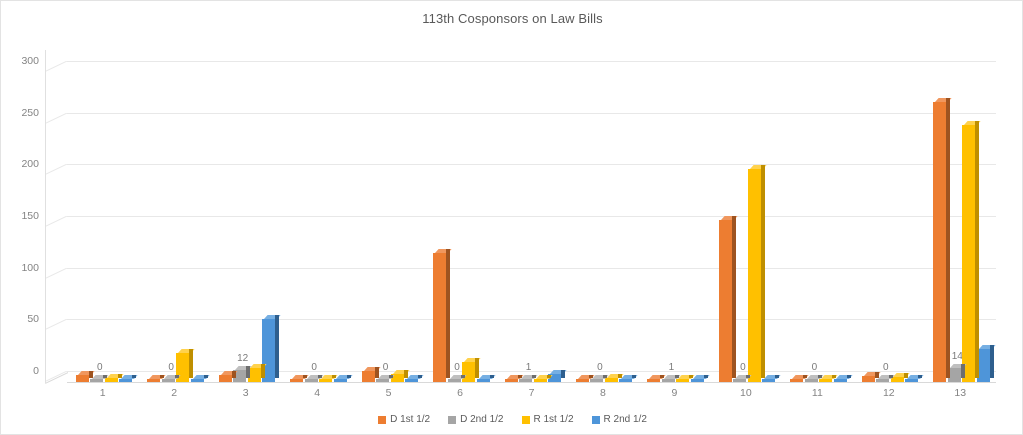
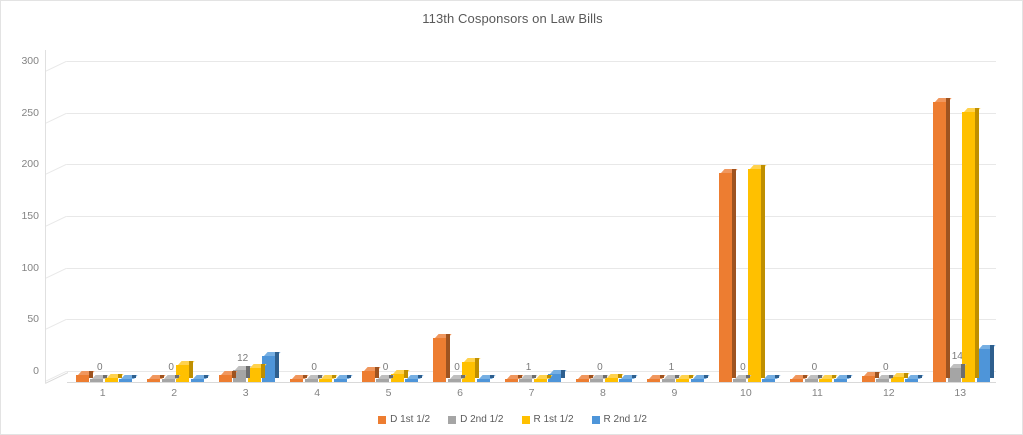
R 1st 1/2/2: 28 -> 16
R 2nd 1/2/3: 61 -> 25
D 1st 1/2/6: 125 -> 43
D 1st 1/2/10: 157 -> 202
R 1st 1/2/13: 249 -> 261
